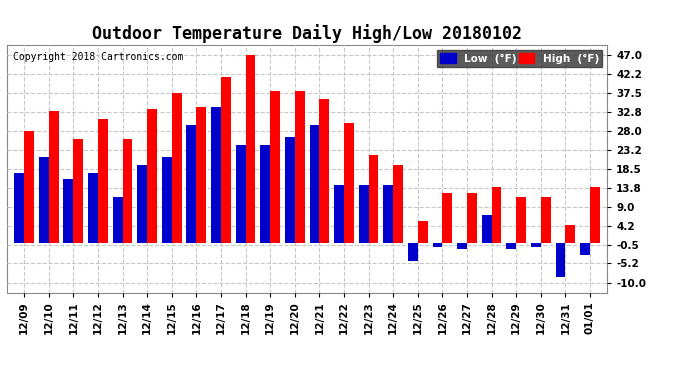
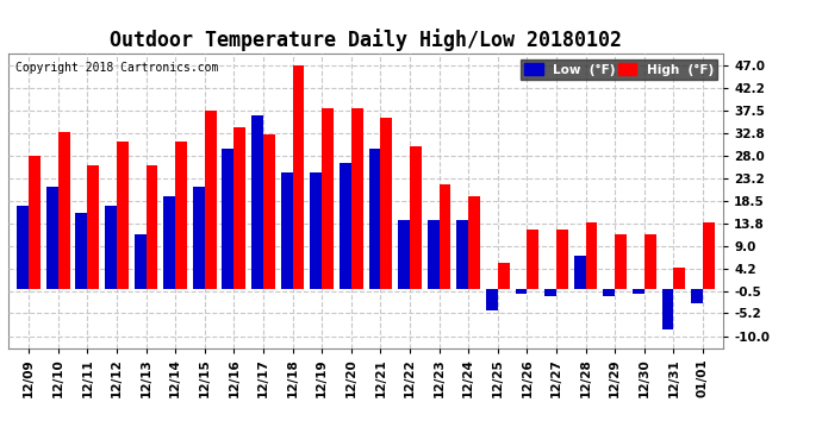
High (°F)/12/14: 33.5 -> 31.0
Low (°F)/12/17: 34.0 -> 36.5
High (°F)/12/17: 41.5 -> 32.5
